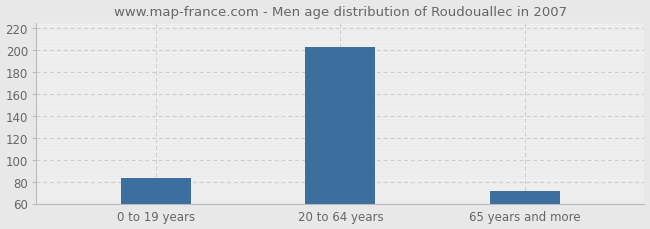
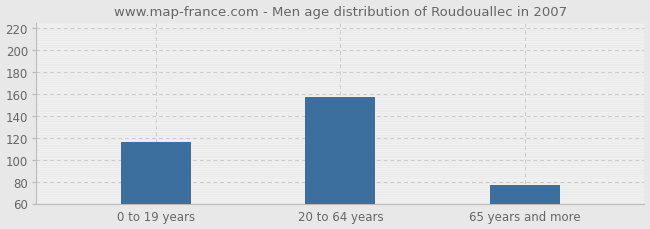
0 to 19 years: 83 -> 116
20 to 64 years: 203 -> 157
65 years and more: 71 -> 77
